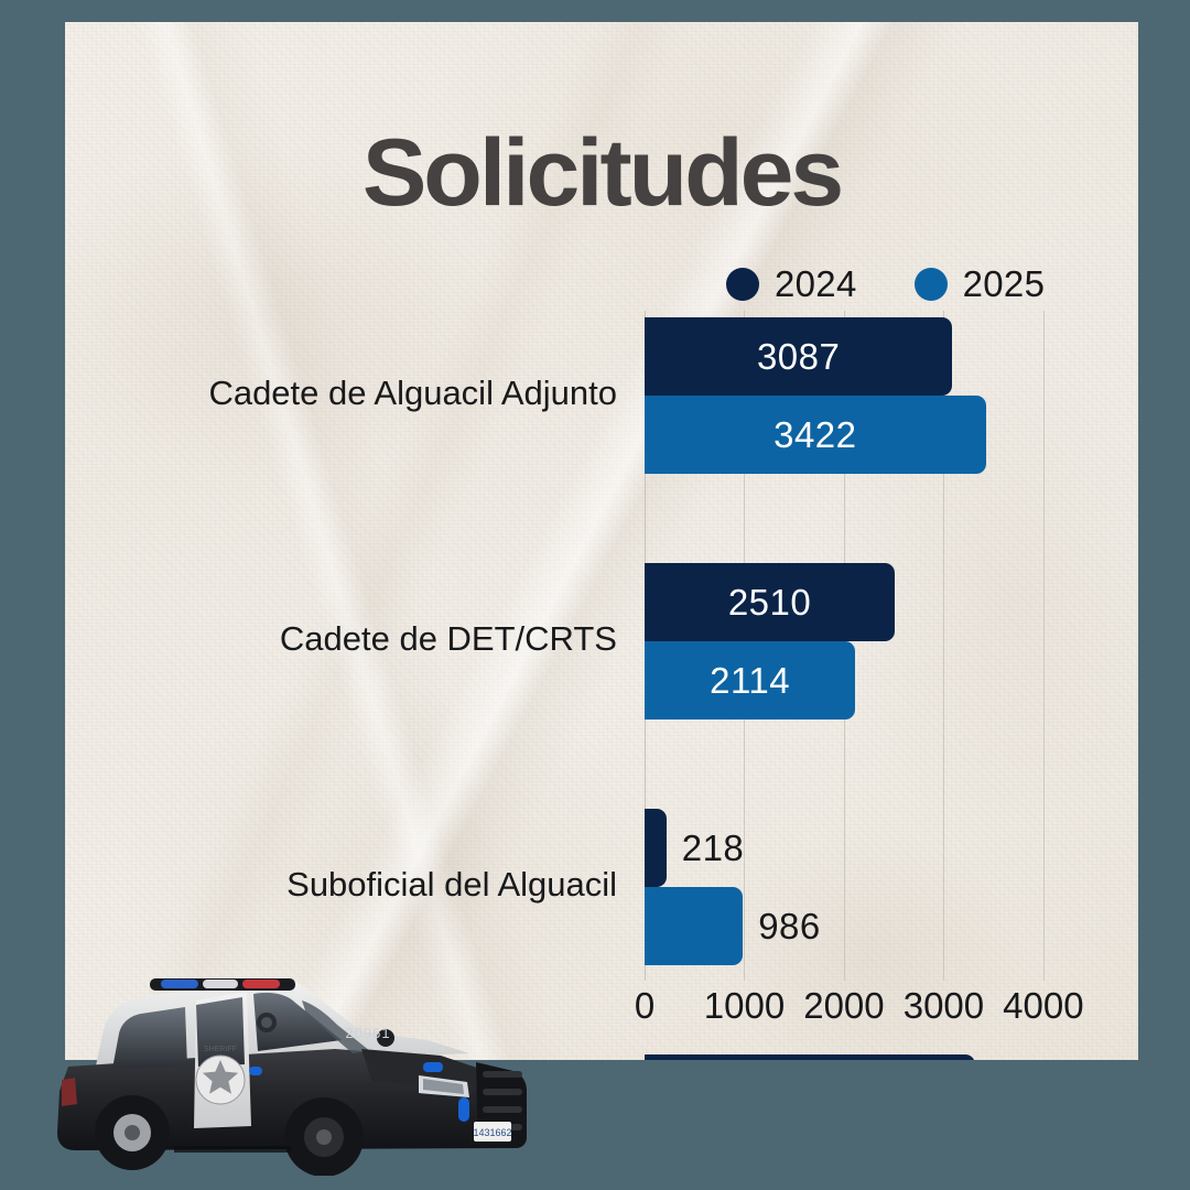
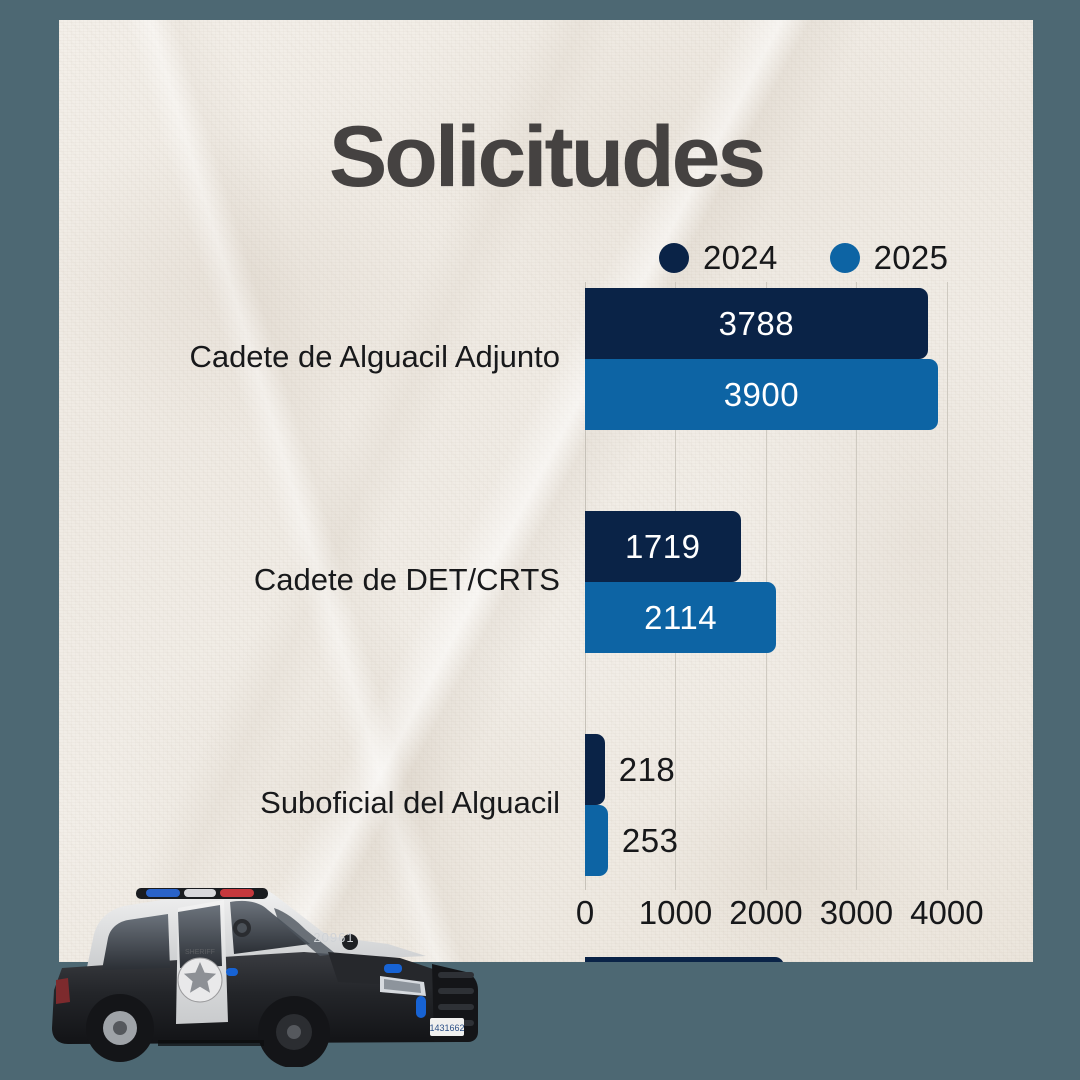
2024/Cadete de Alguacil Adjunto: 3087 -> 3788
2025/Cadete de Alguacil Adjunto: 3422 -> 3900
2024/Cadete de DET/CRTS: 2510 -> 1719
2025/Suboficial del Alguacil: 986 -> 253
2024/Practicante de radio (despachador): 3317 -> 2196
2025/Practicante de radio (despachador): 1799 -> 2518
